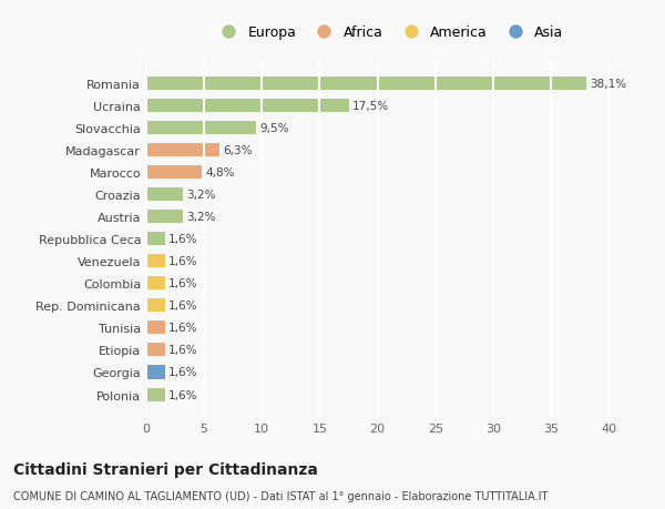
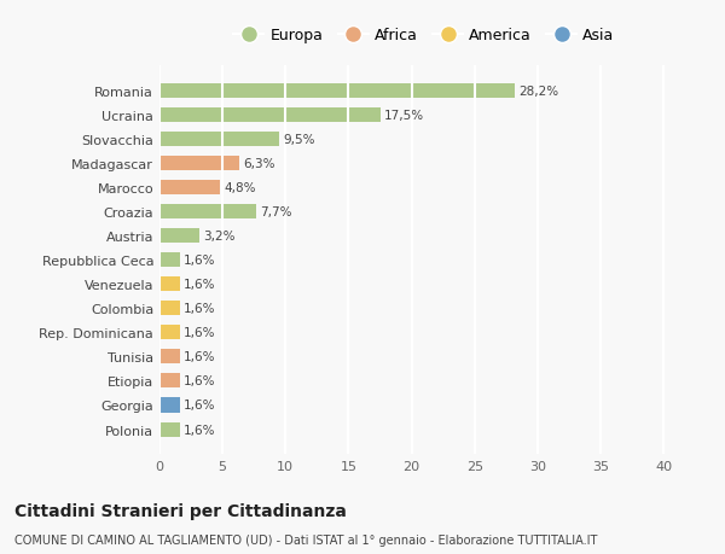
Romania: 38,1% -> 28,2%
Croazia: 3,2% -> 7,7%
